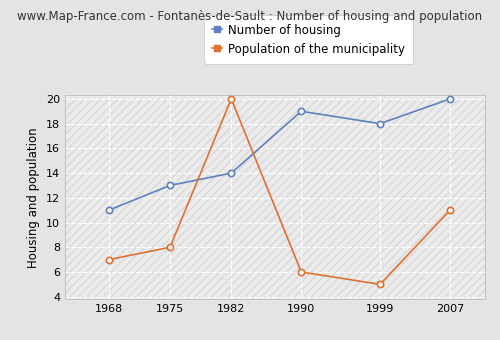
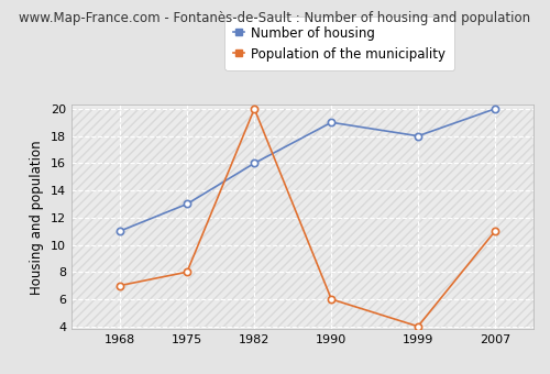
Number of housing/1982: 14 -> 16
Population of the municipality/1999: 5 -> 4
